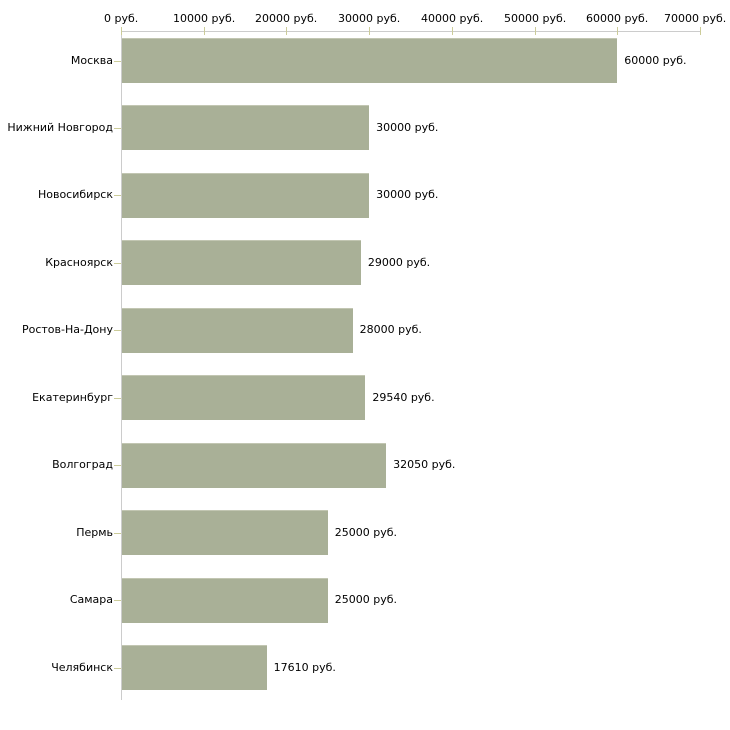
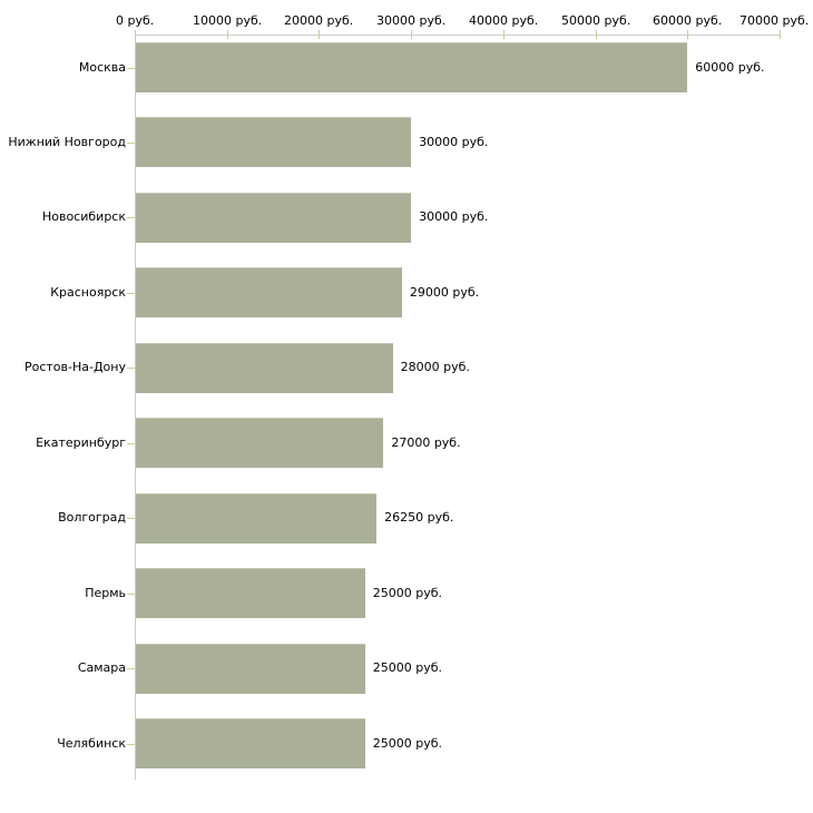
Екатеринбург: 29540 -> 27000
Волгоград: 32050 -> 26250
Челябинск: 17610 -> 25000
